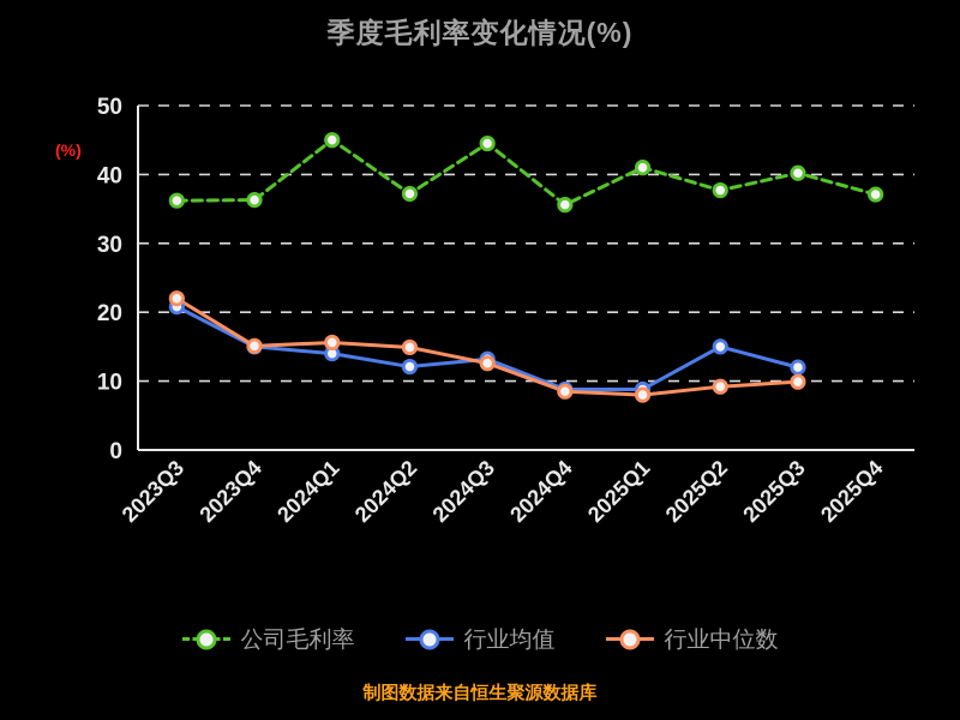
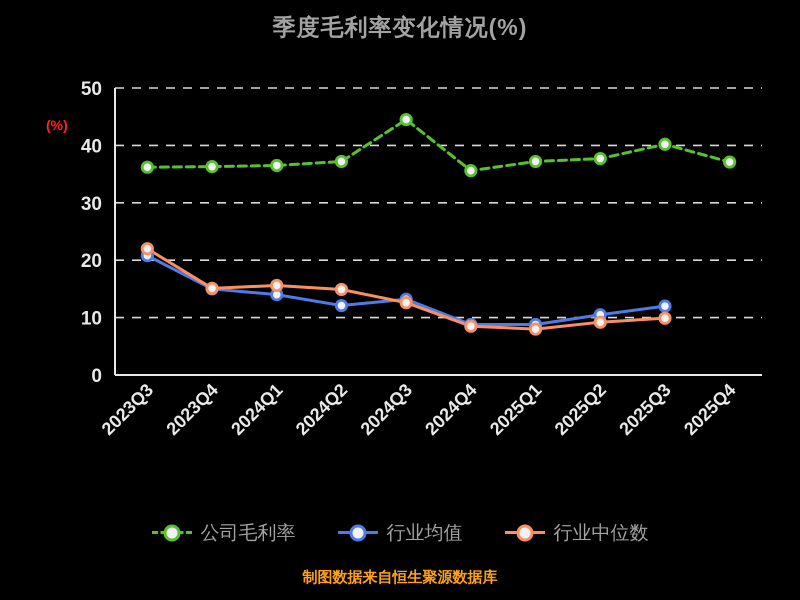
公司毛利率/2024Q1: 45 -> 36
公司毛利率/2025Q1: 41 -> 37
行业均值/2025Q2: 15 -> 10
